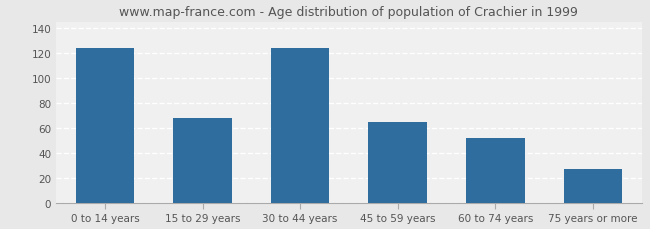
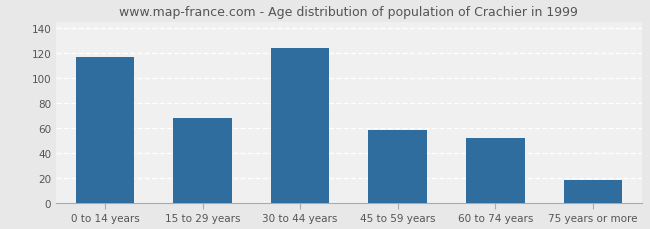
0 to 14 years: 124 -> 117
45 to 59 years: 65 -> 58
75 years or more: 27 -> 18
